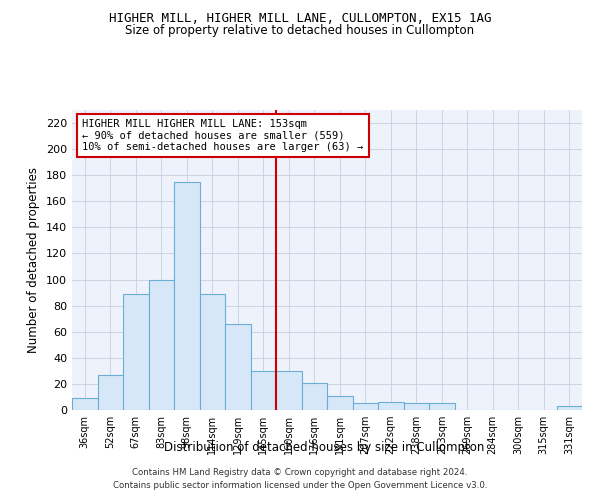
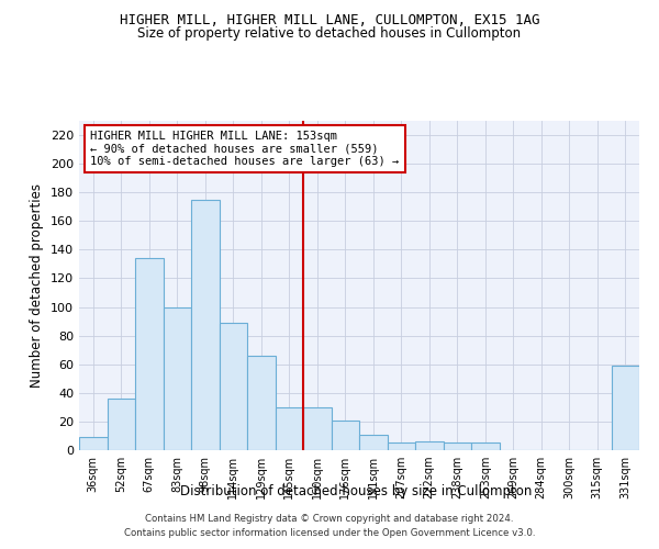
52sqm: 27 -> 36
67sqm: 89 -> 134
331sqm: 3 -> 59
